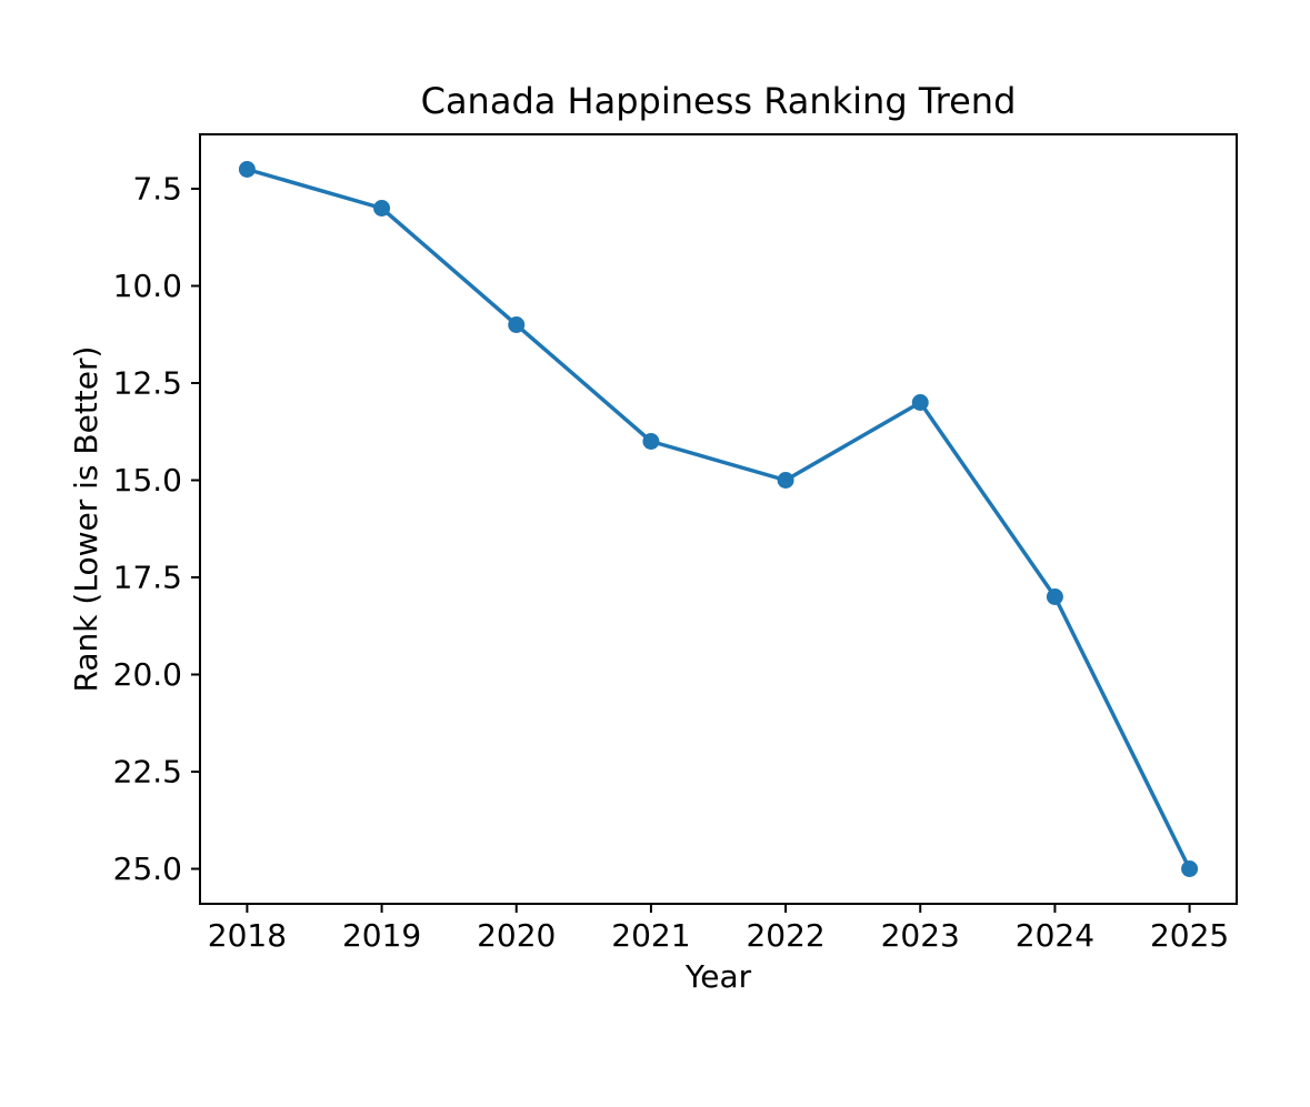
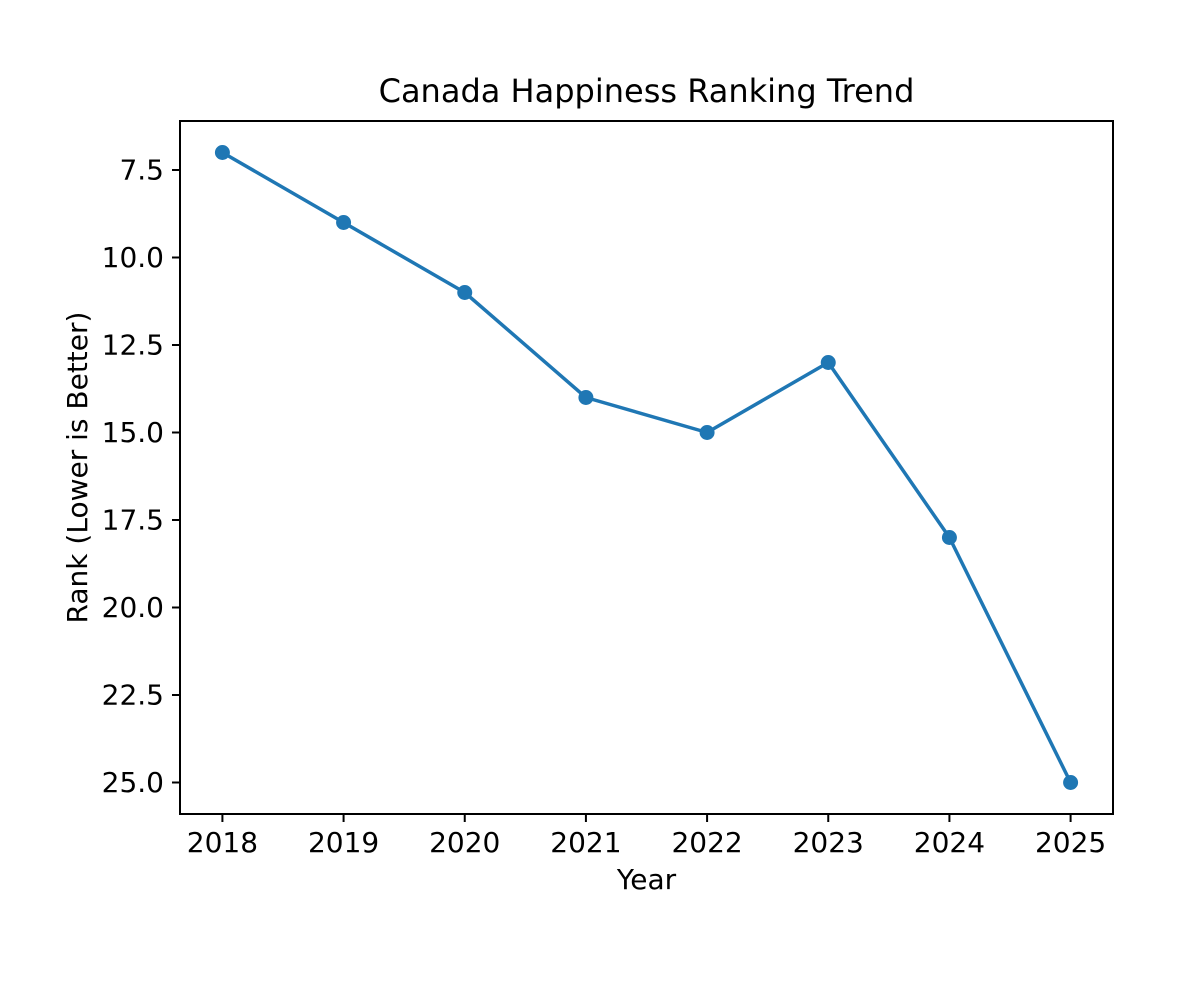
2019: 8 -> 9
